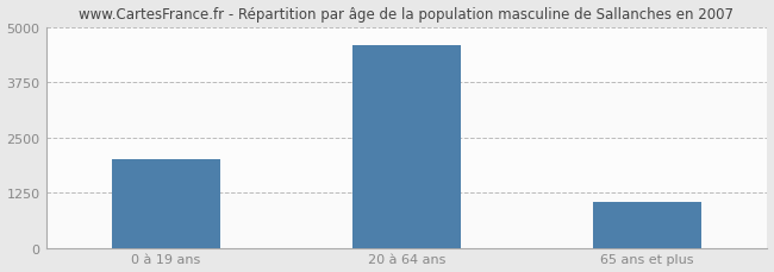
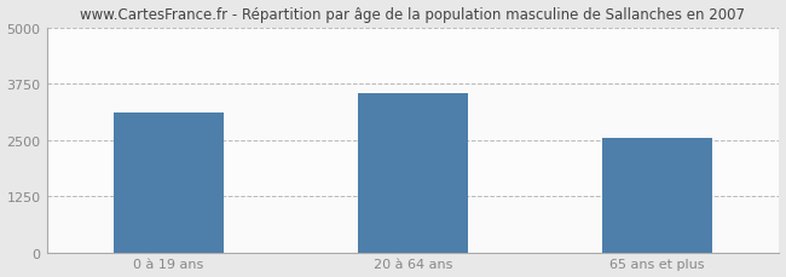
0 à 19 ans: 2000 -> 3100
20 à 64 ans: 4600 -> 3550
65 ans et plus: 1050 -> 2550
